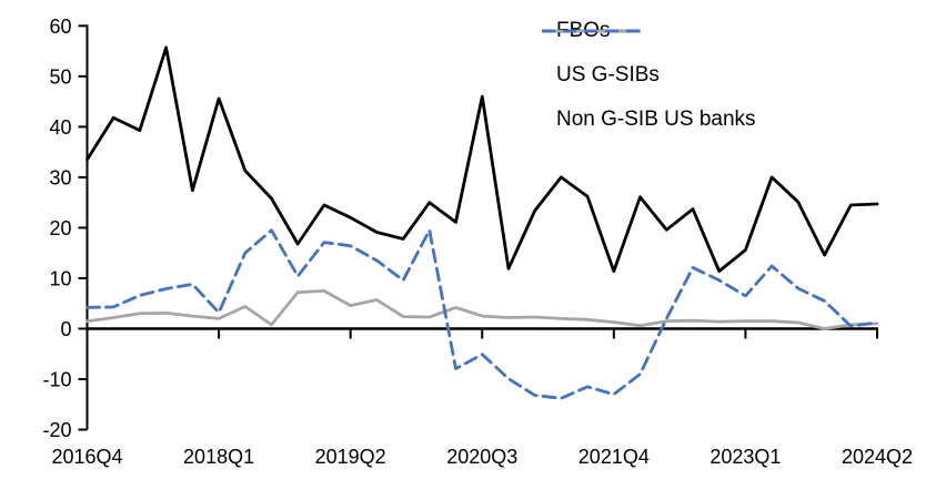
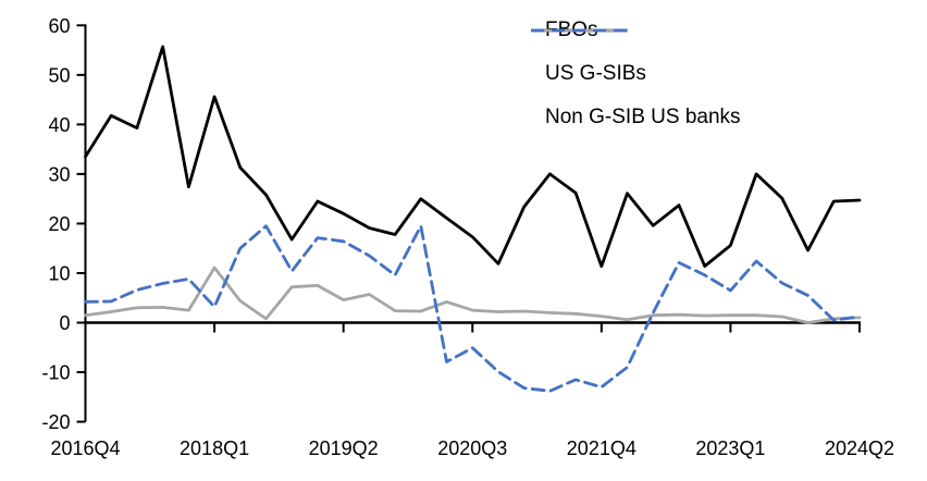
US G-SIBs/2018Q1: 2 -> 11
FBOs/2020Q3: 46 -> 17
